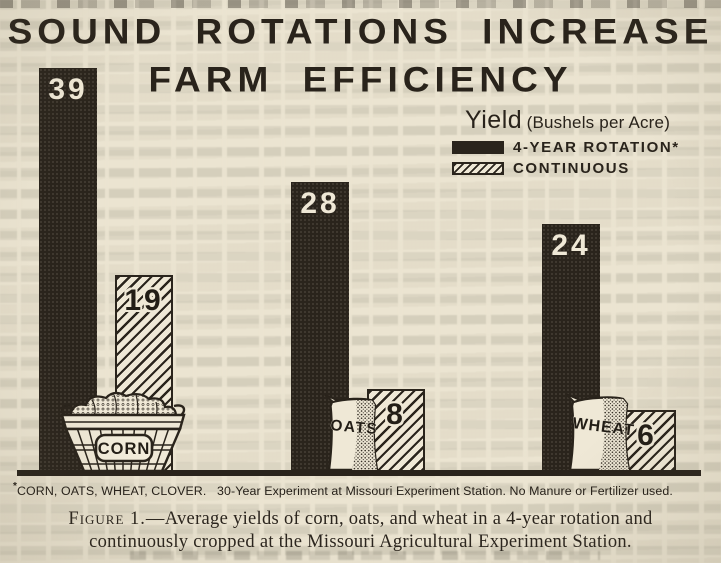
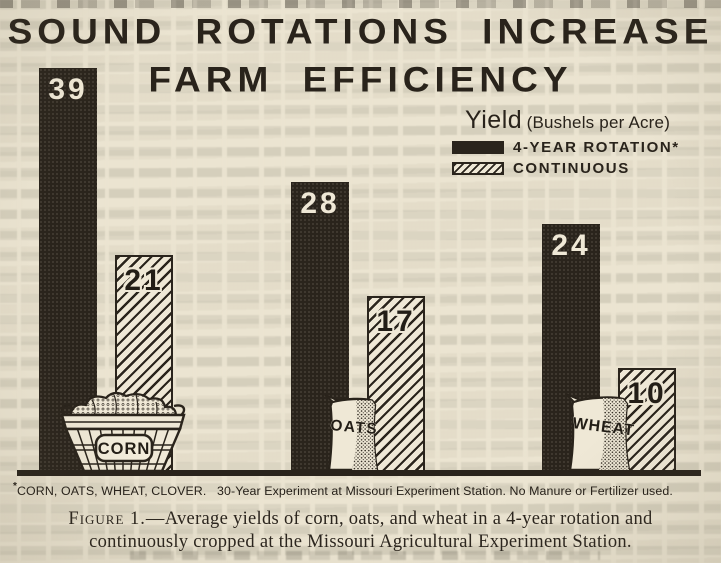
CONTINUOUS/CORN: 19 -> 21
CONTINUOUS/OATS: 8 -> 17
CONTINUOUS/WHEAT: 6 -> 10
